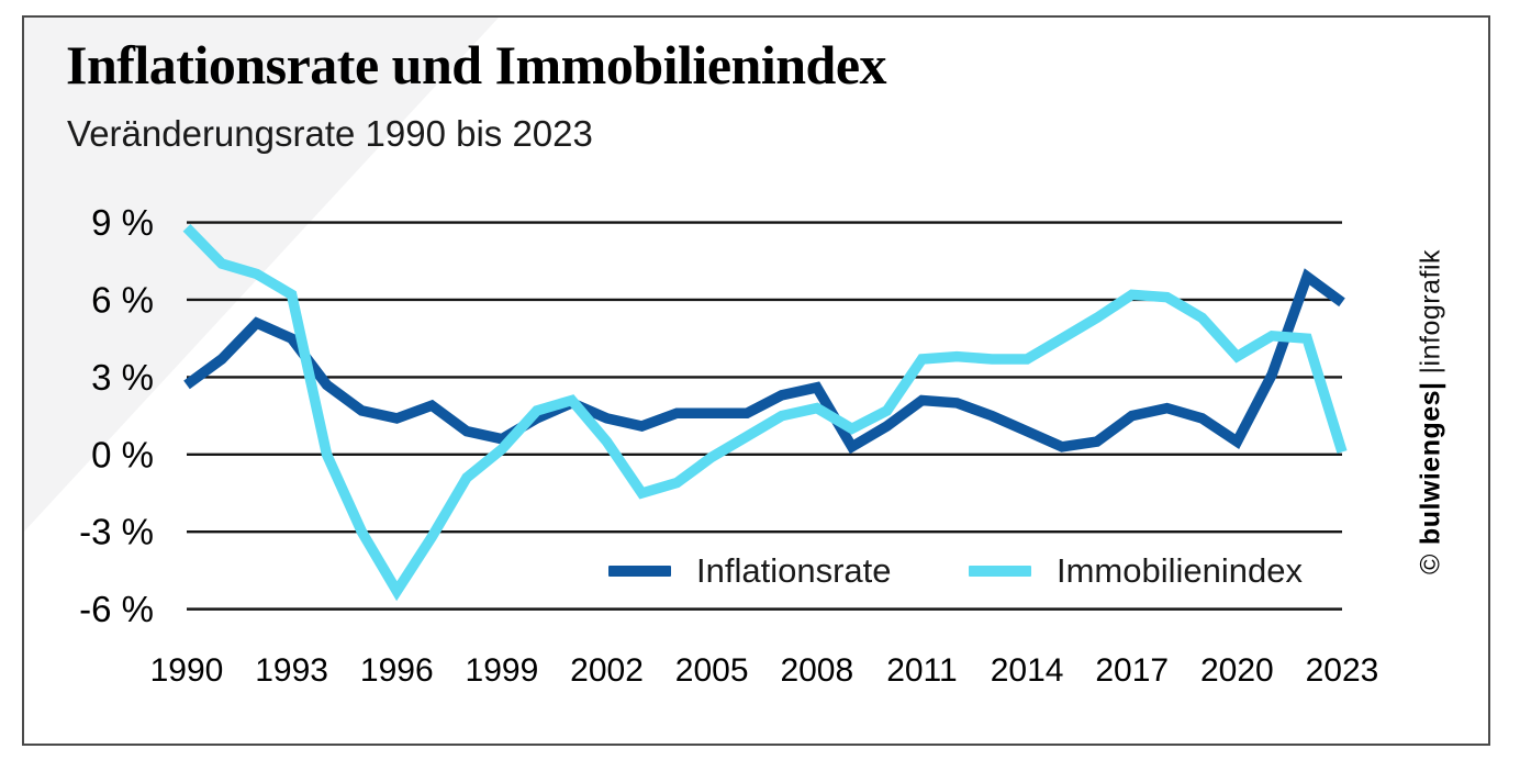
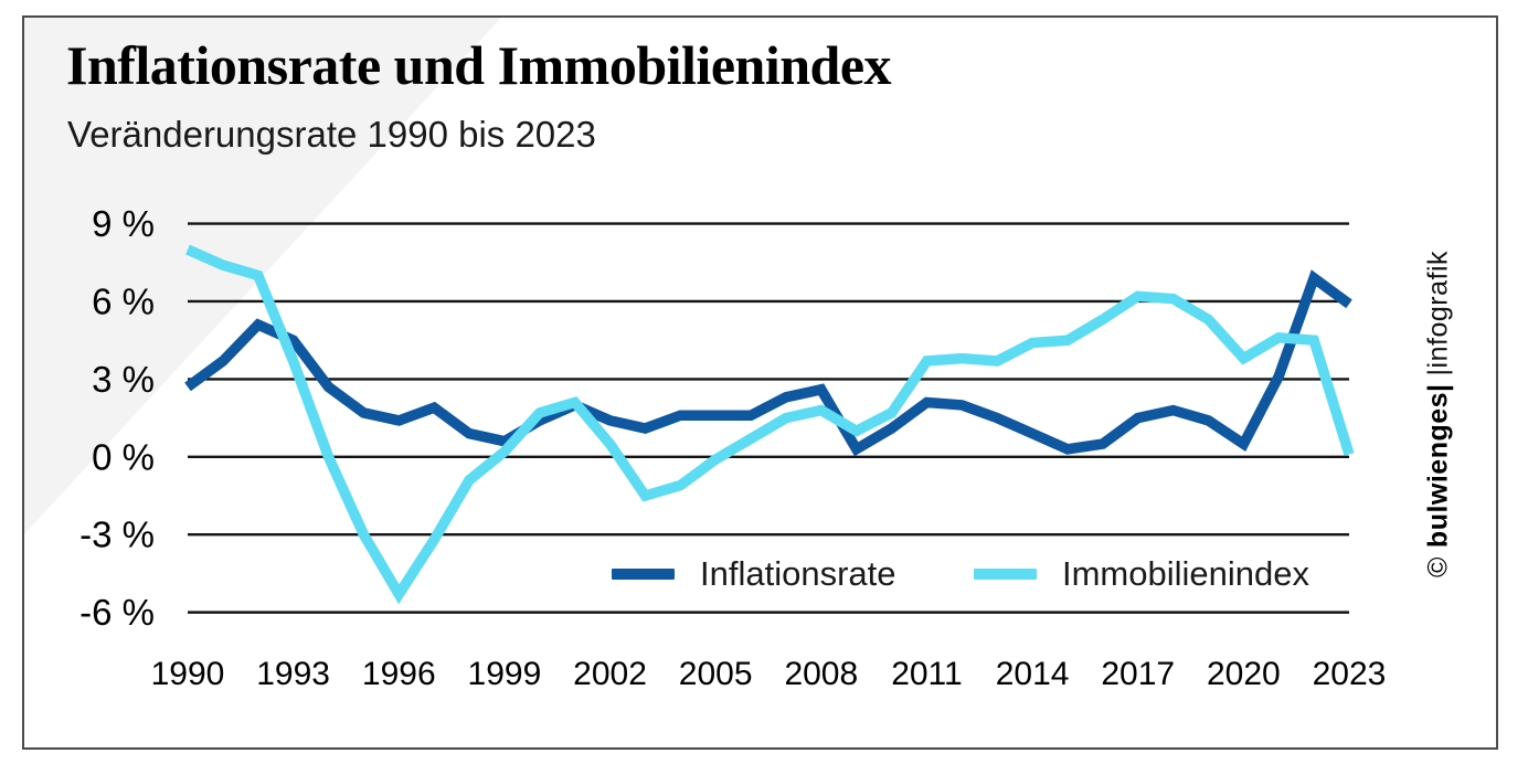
Immobilienindex/1990: 8.8% -> 8.0%
Immobilienindex/1993: 6.2% -> 3.7%
Immobilienindex/2014: 3.7% -> 4.4%
